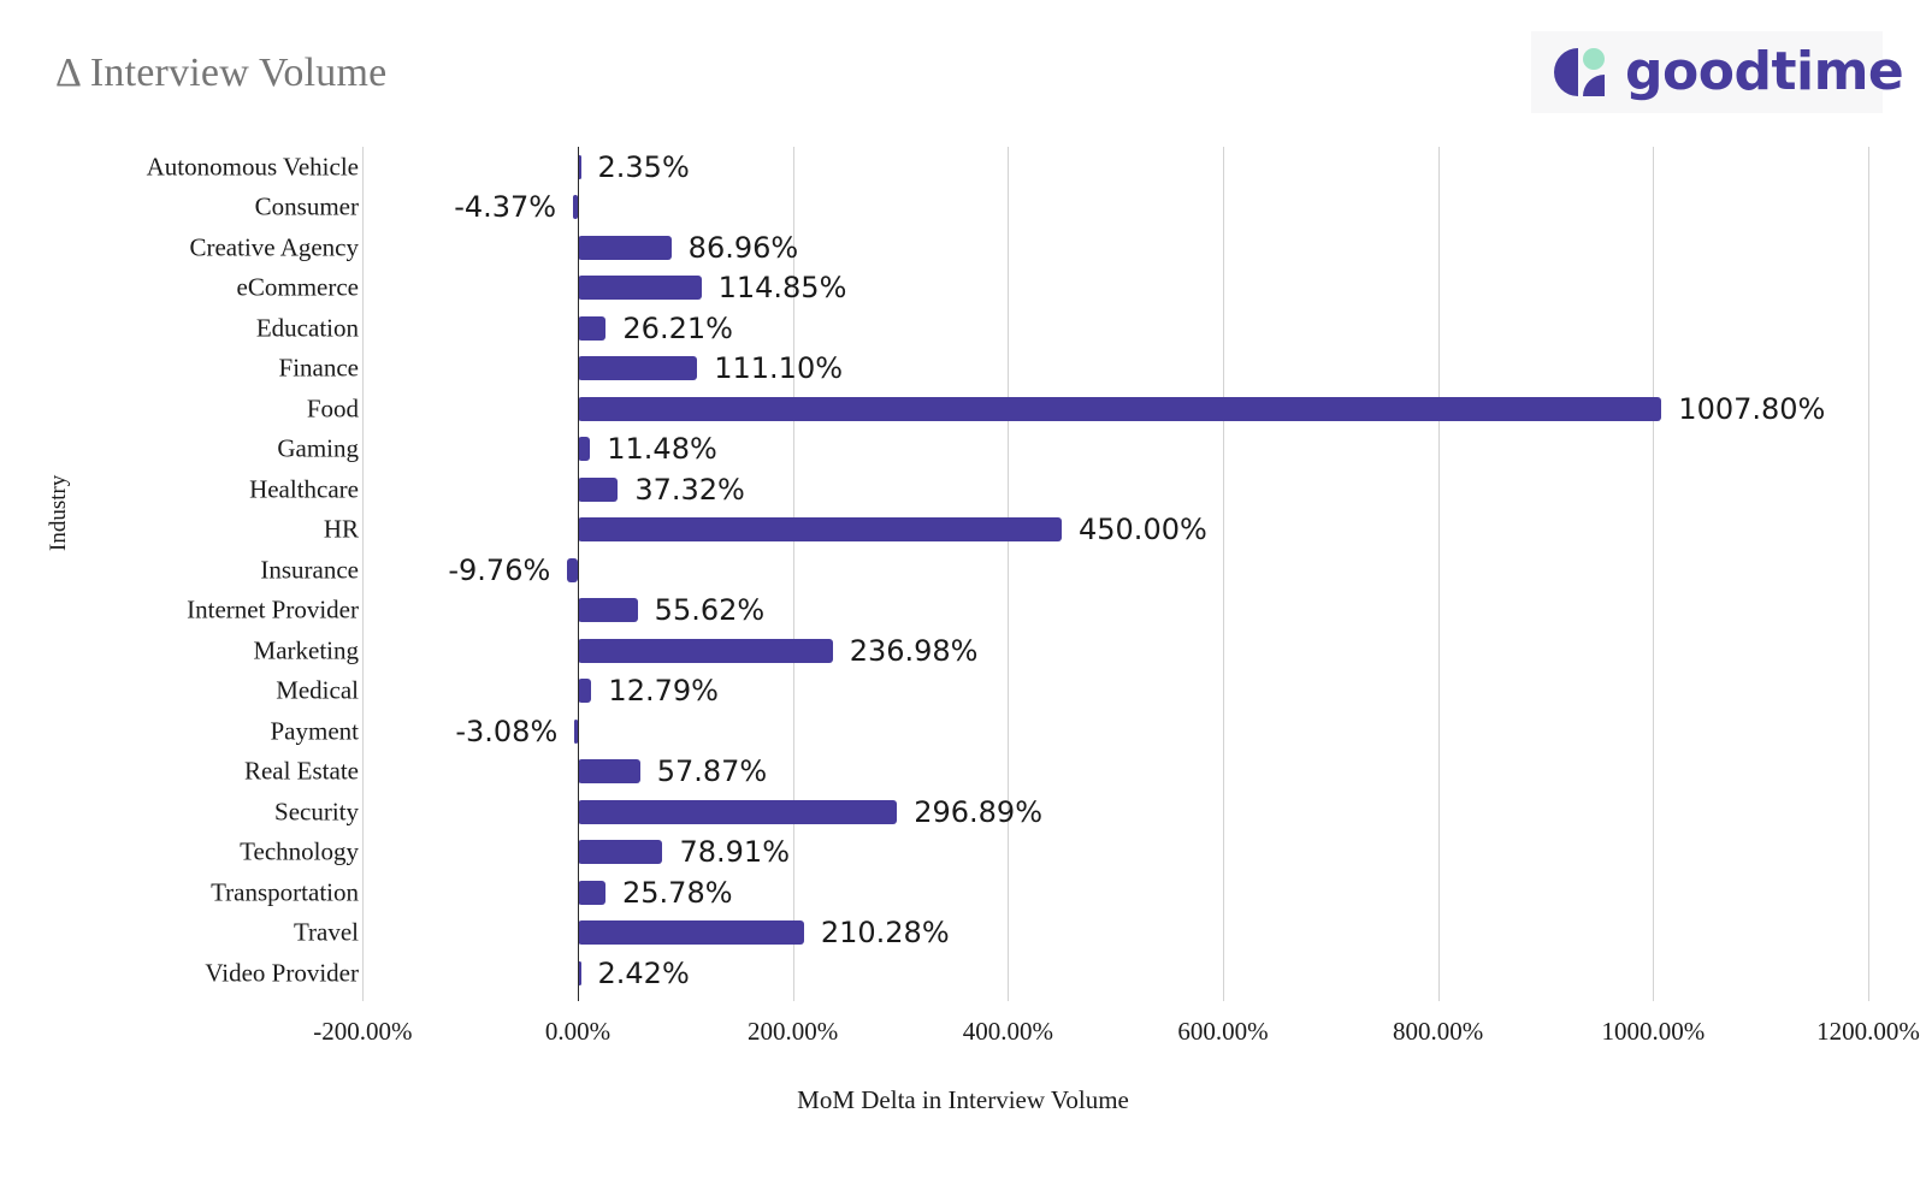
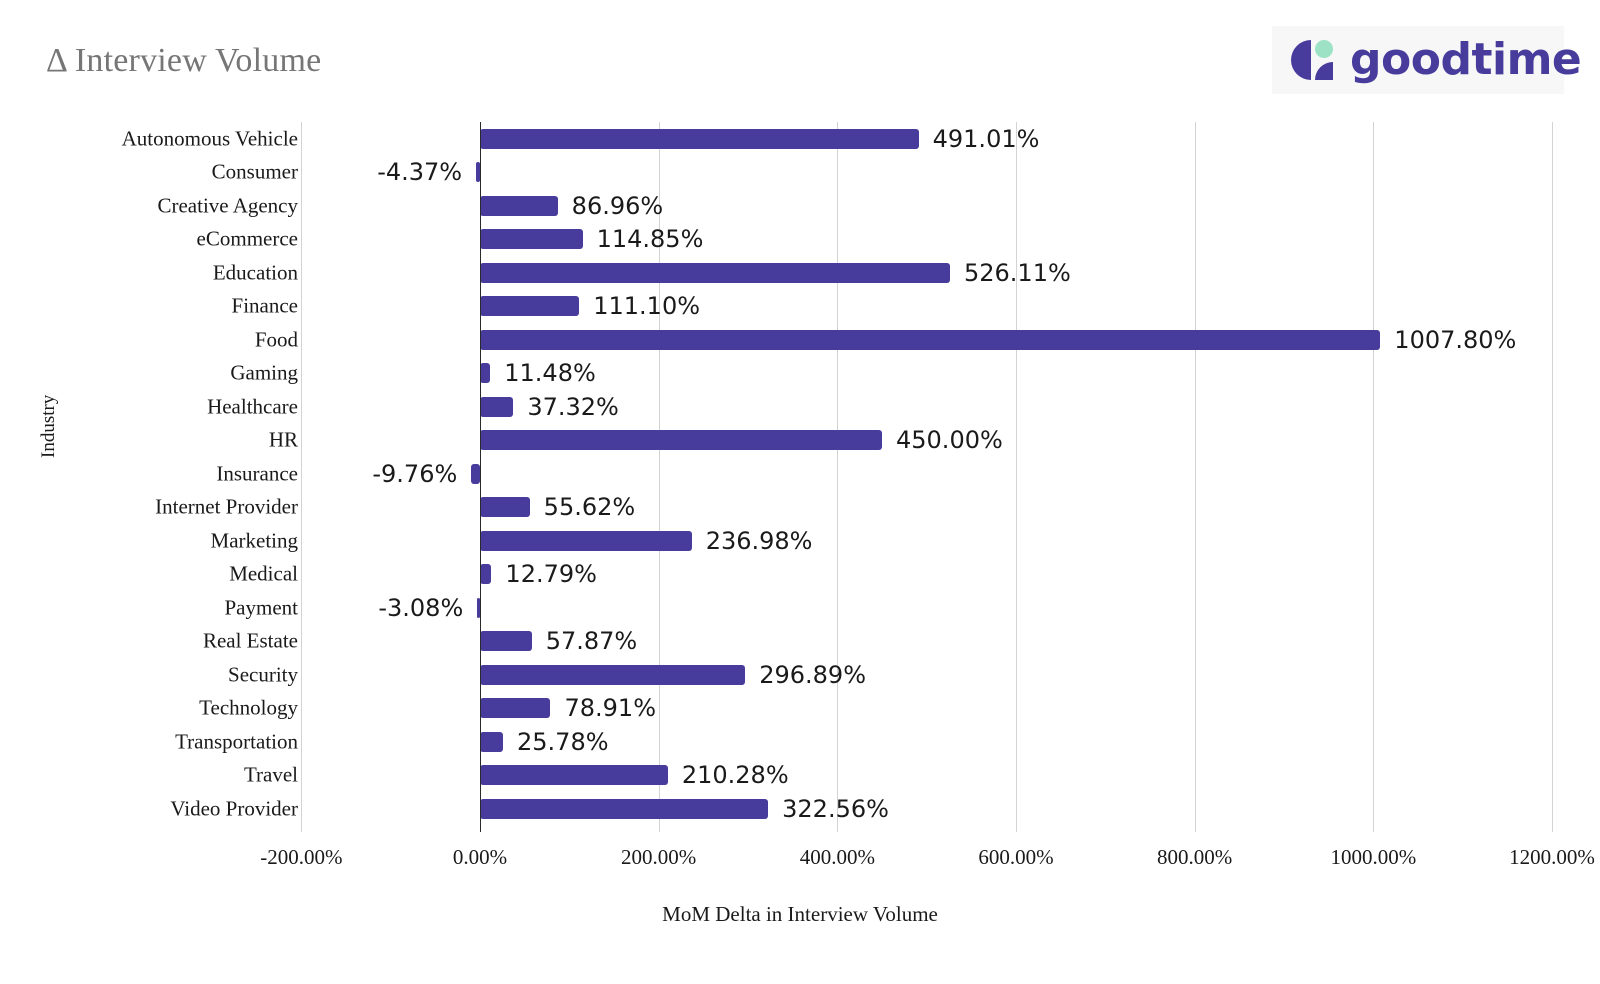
Autonomous Vehicle: 2.35% -> 491.01%
Education: 26.21% -> 526.11%
Video Provider: 2.42% -> 322.56%
